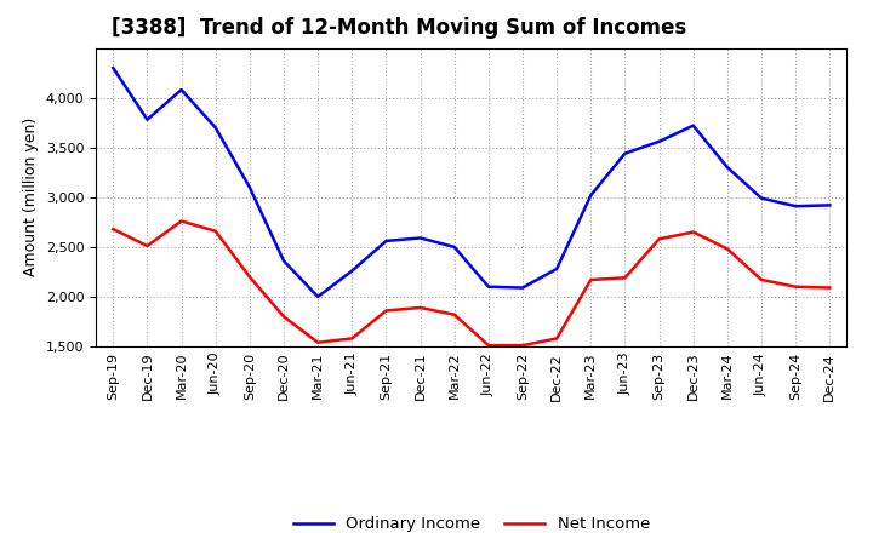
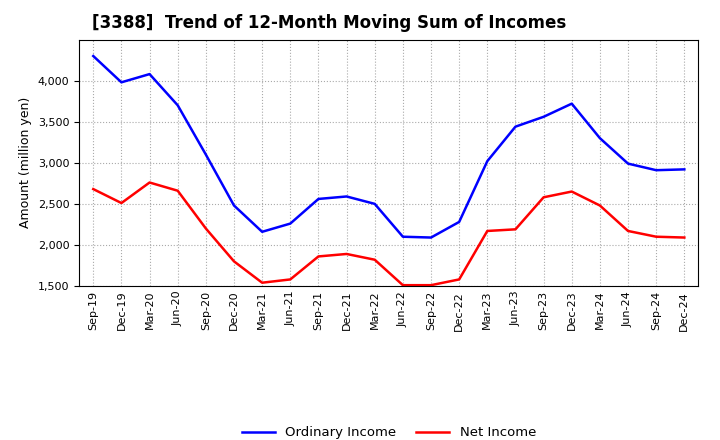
Ordinary Income/Dec-19: 3,780 -> 3,980
Ordinary Income/Dec-20: 2,360 -> 2,480
Ordinary Income/Mar-21: 2,000 -> 2,160
